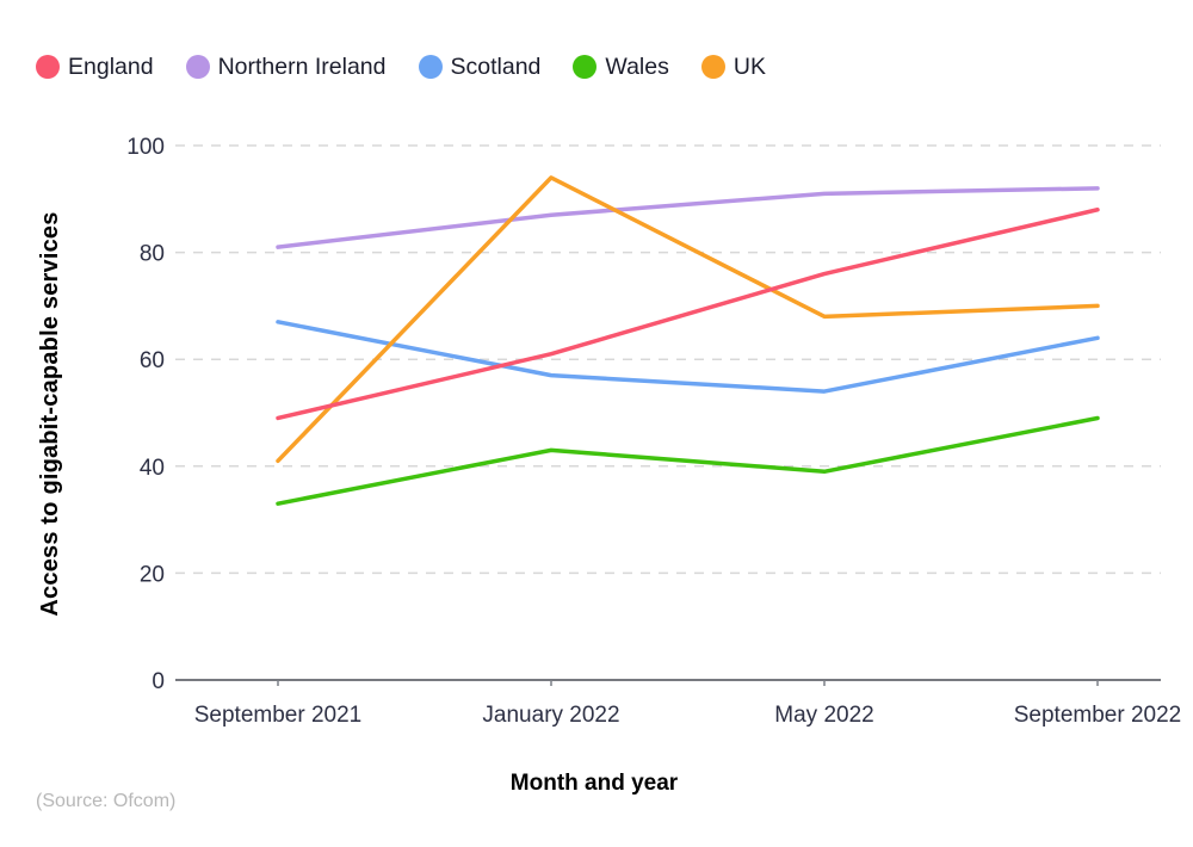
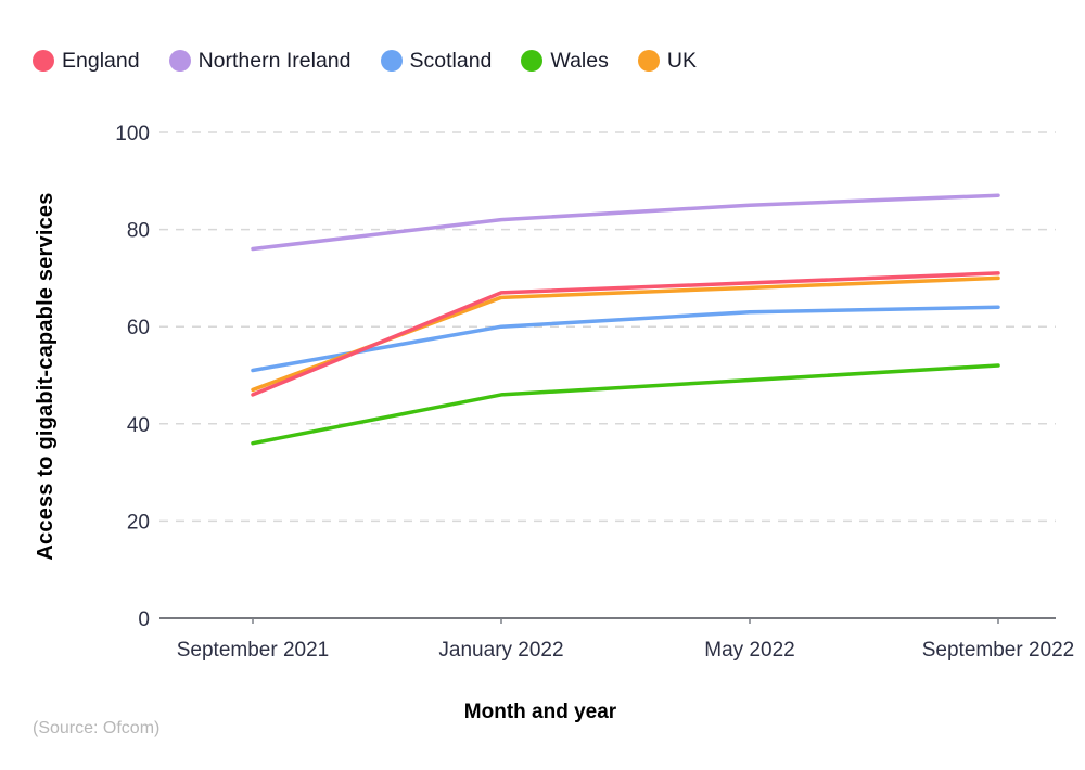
England/September 2021: 49 -> 46
Northern Ireland/September 2021: 81 -> 76
Scotland/September 2021: 67 -> 51
Wales/September 2021: 33 -> 36
UK/September 2021: 41 -> 47
England/January 2022: 61 -> 67
Northern Ireland/January 2022: 87 -> 82
Scotland/January 2022: 57 -> 60
Wales/January 2022: 43 -> 46
UK/January 2022: 94 -> 66
England/May 2022: 76 -> 69
Northern Ireland/May 2022: 91 -> 85
Scotland/May 2022: 54 -> 63
Wales/May 2022: 39 -> 49
England/September 2022: 88 -> 71
Northern Ireland/September 2022: 92 -> 87
Wales/September 2022: 49 -> 52
